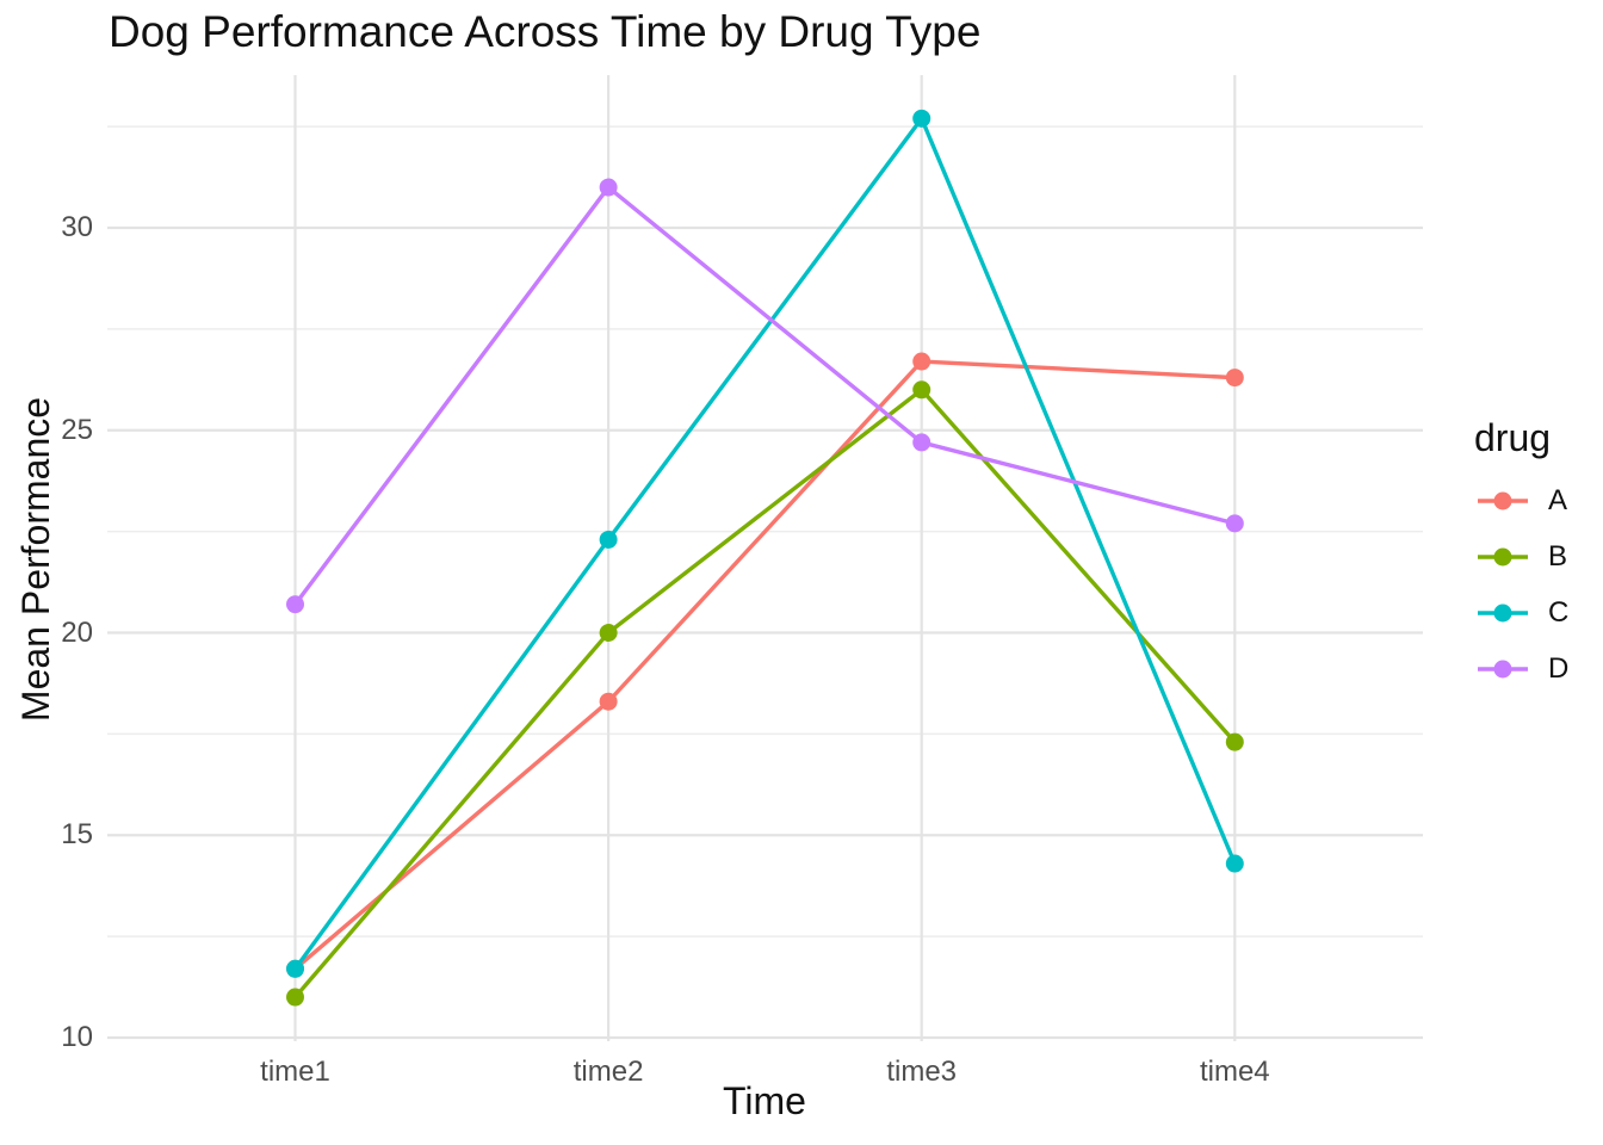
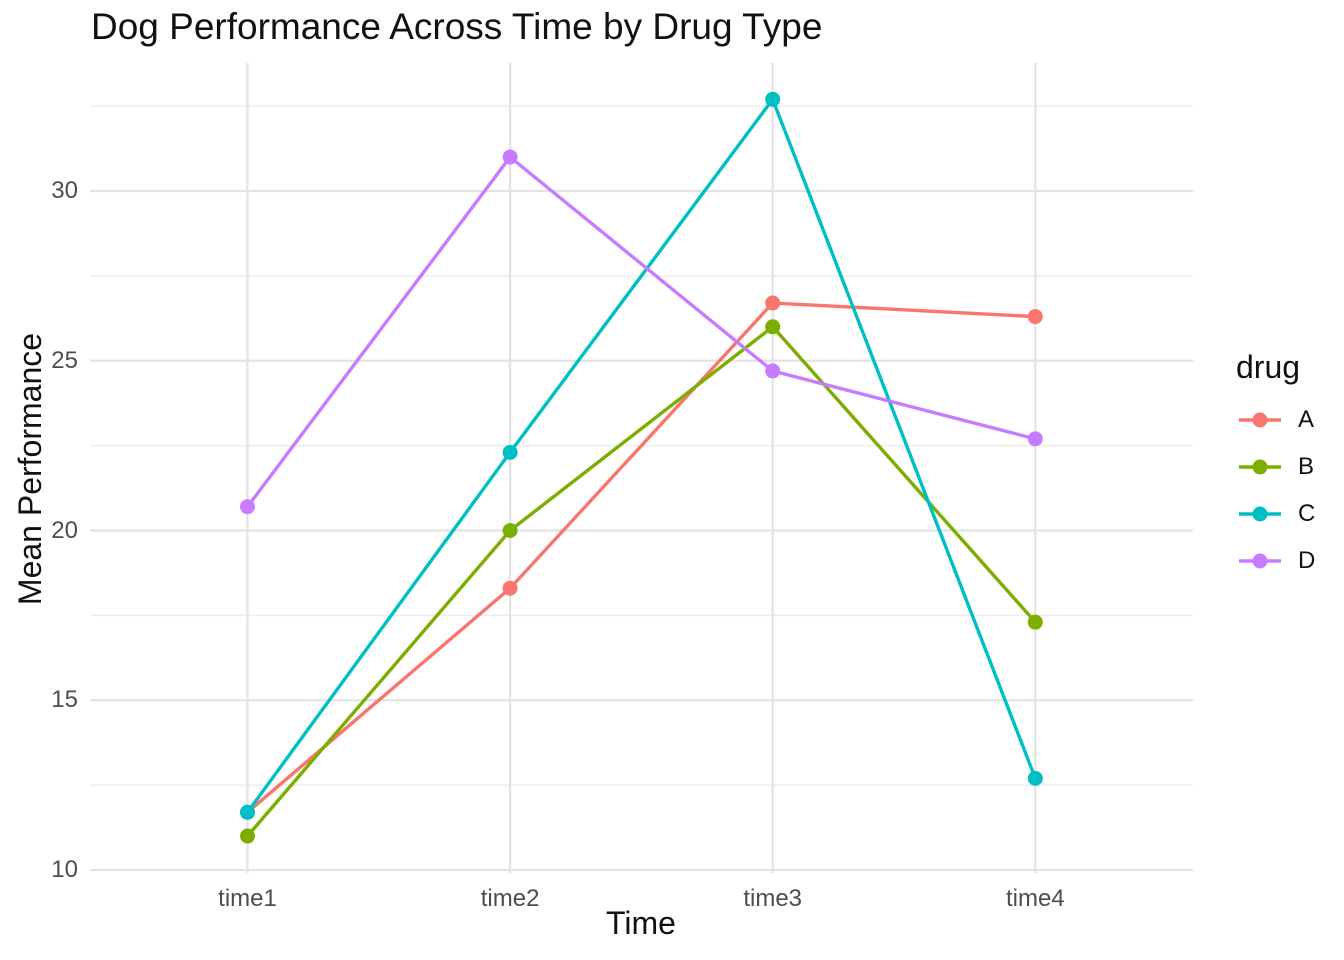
C/time4: 14.3 -> 12.7
